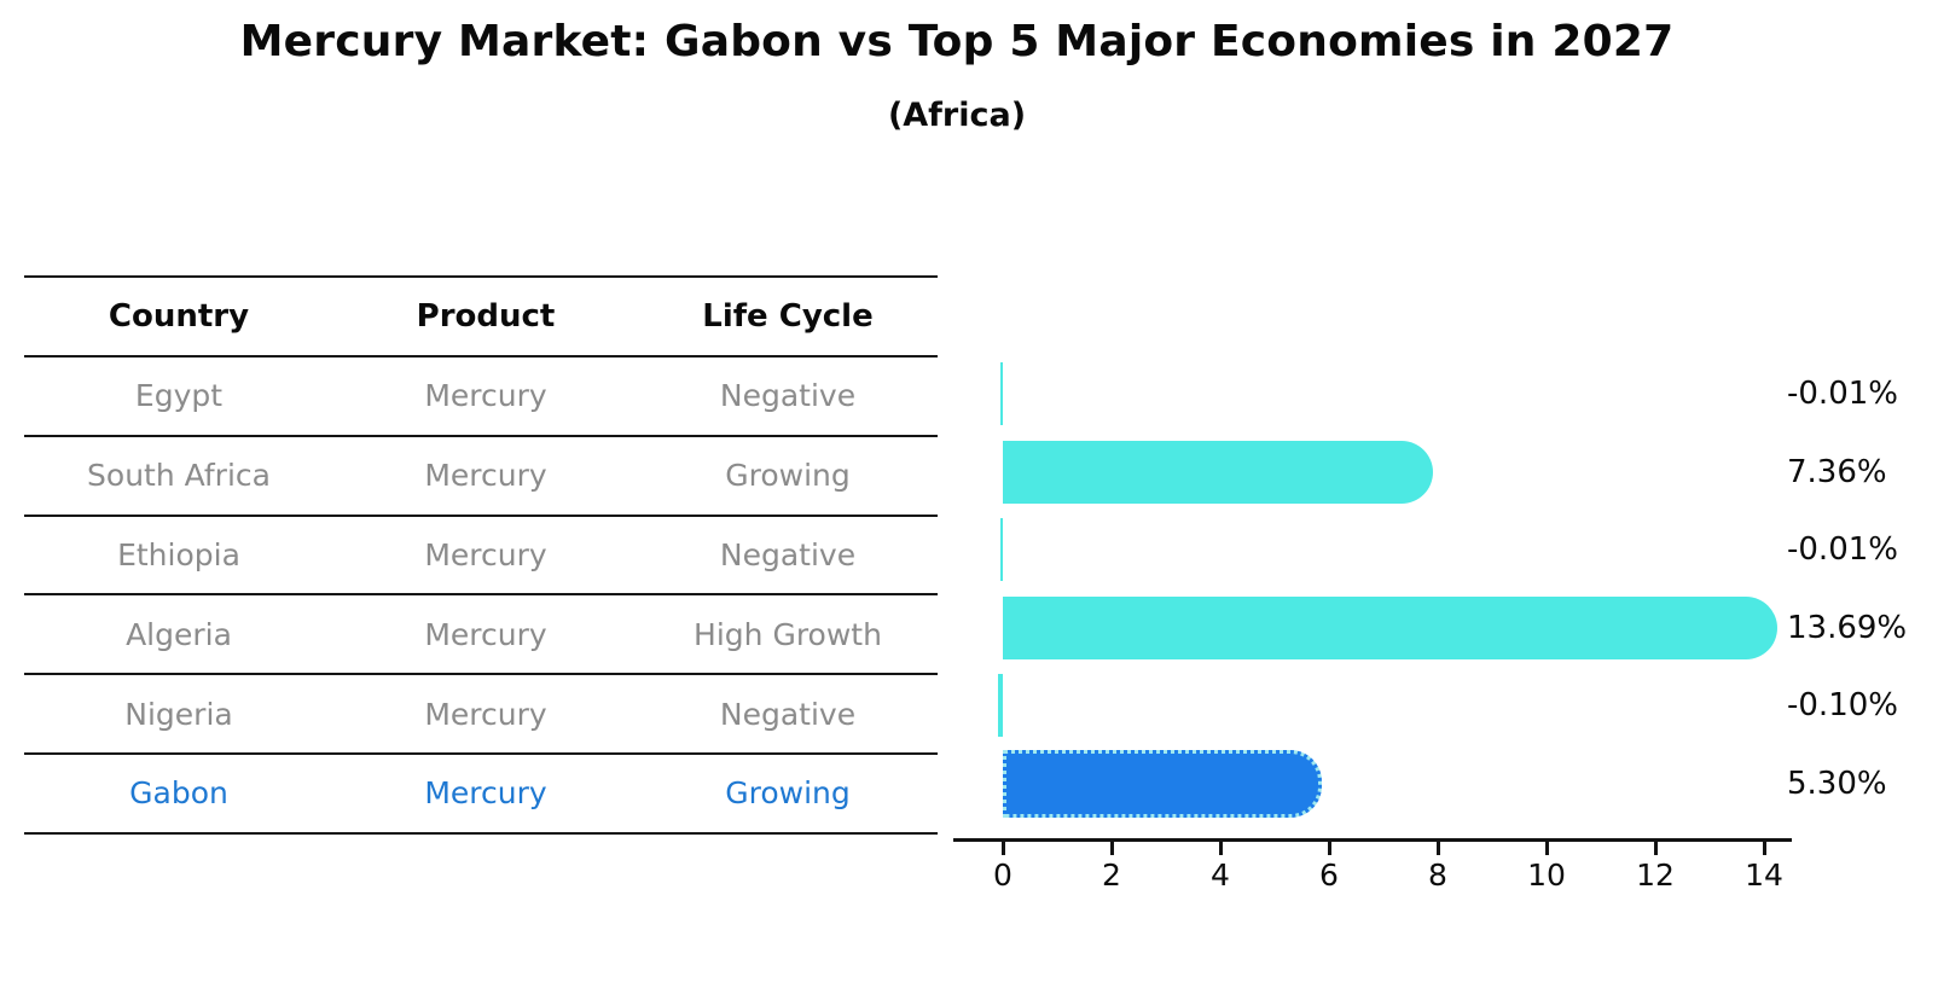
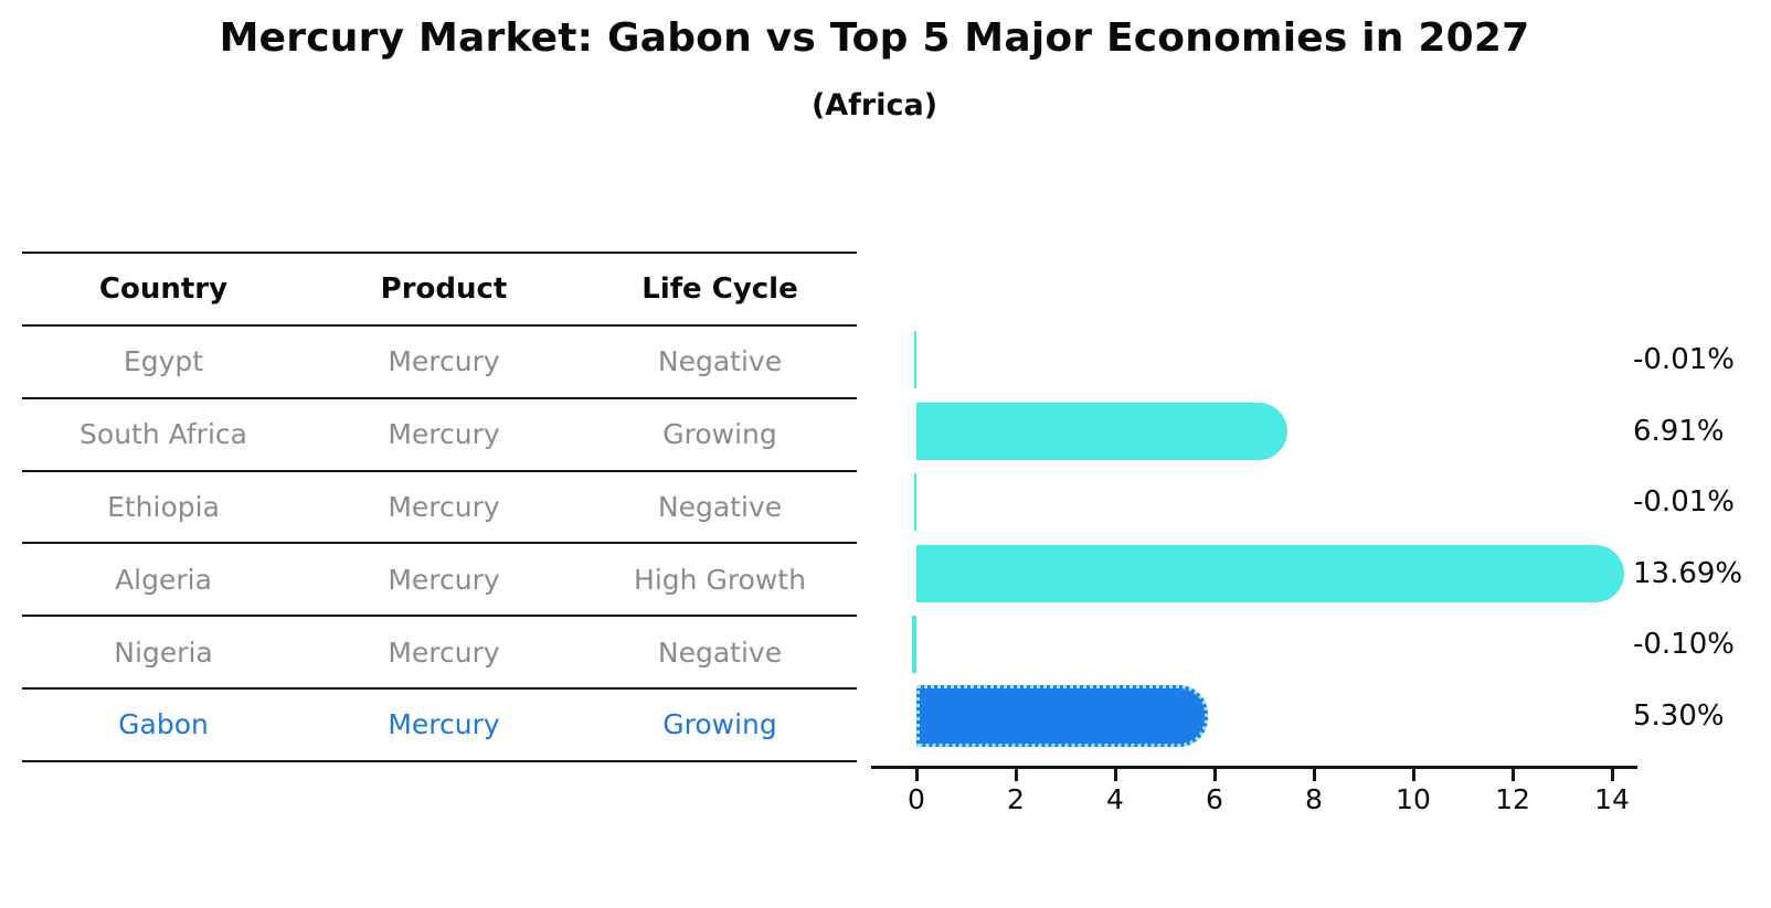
South Africa: 7.36% -> 6.91%
